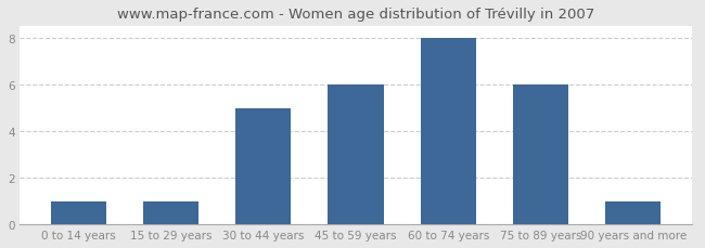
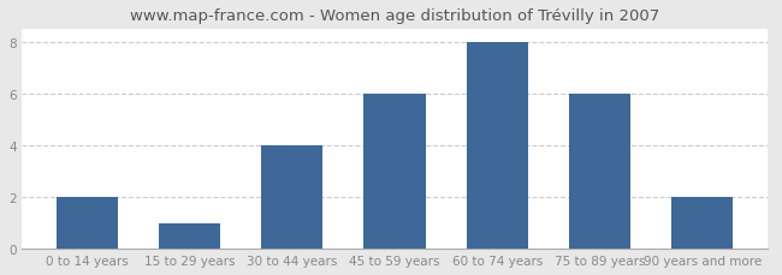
0 to 14 years: 1 -> 2
30 to 44 years: 5 -> 4
90 years and more: 1 -> 2
